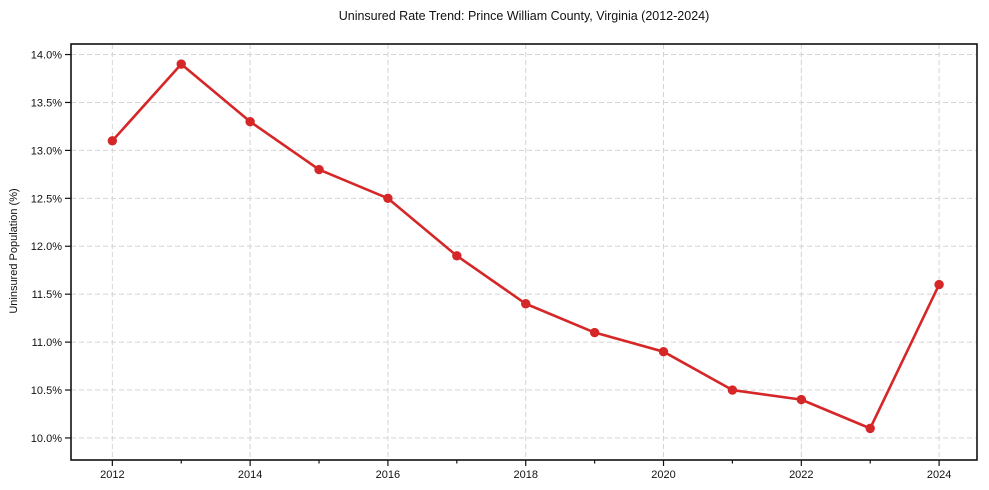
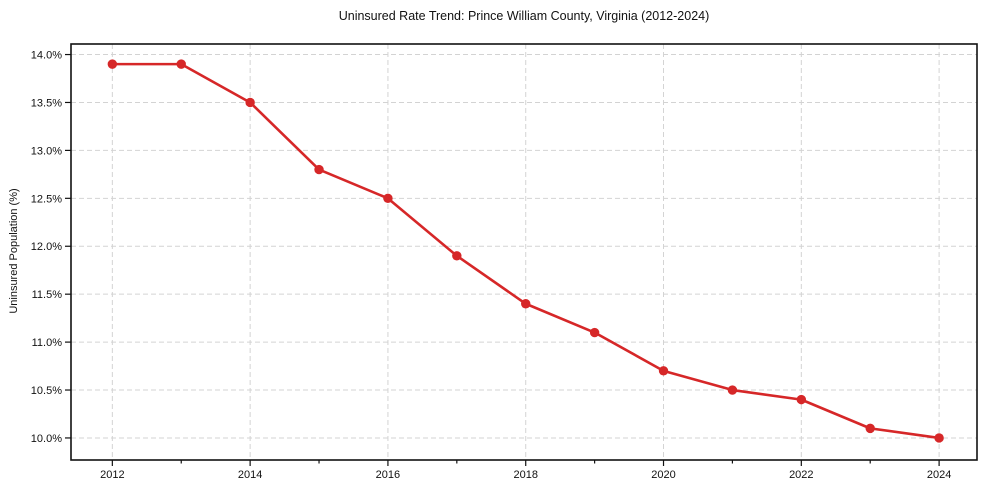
2012: 13.1% -> 13.9%
2014: 13.3% -> 13.5%
2020: 10.9% -> 10.7%
2024: 11.6% -> 10.0%
